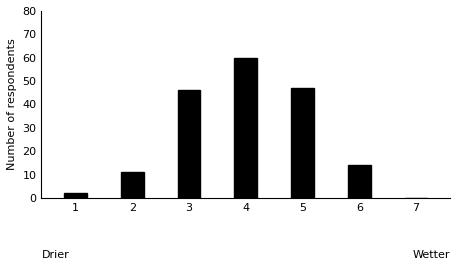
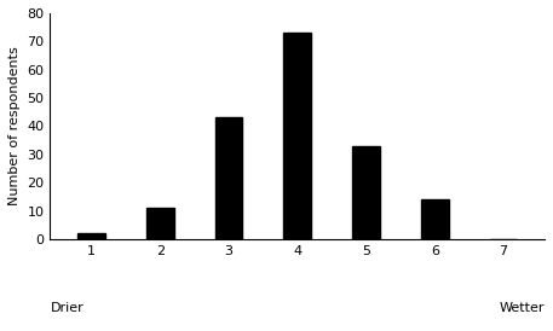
3: 46 -> 43
4: 60 -> 73
5: 47 -> 33
